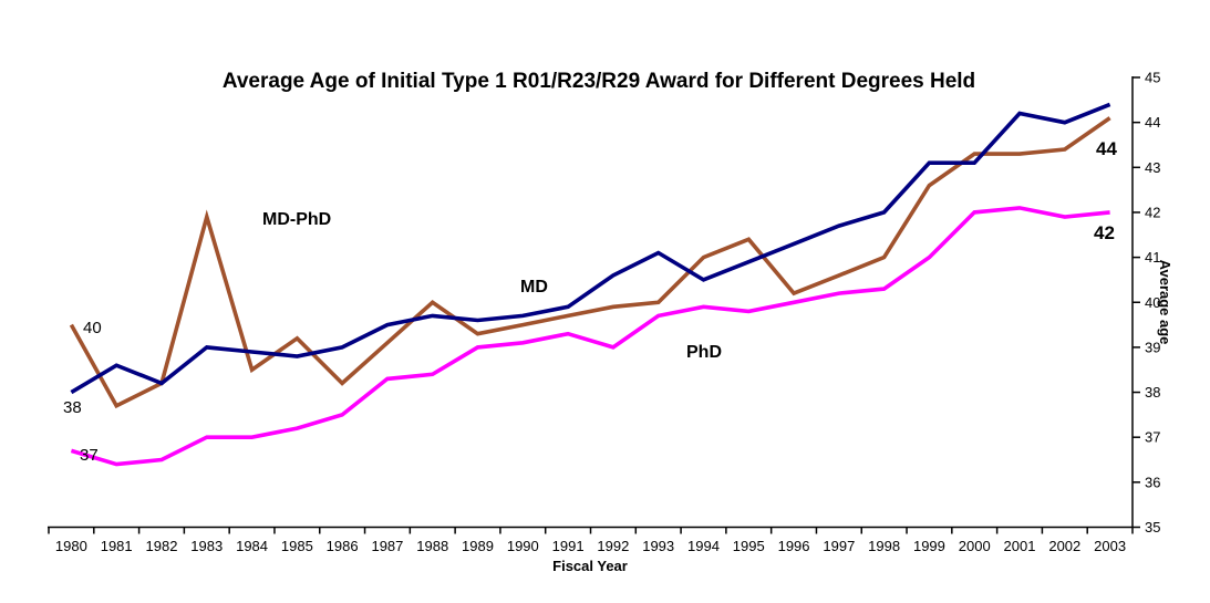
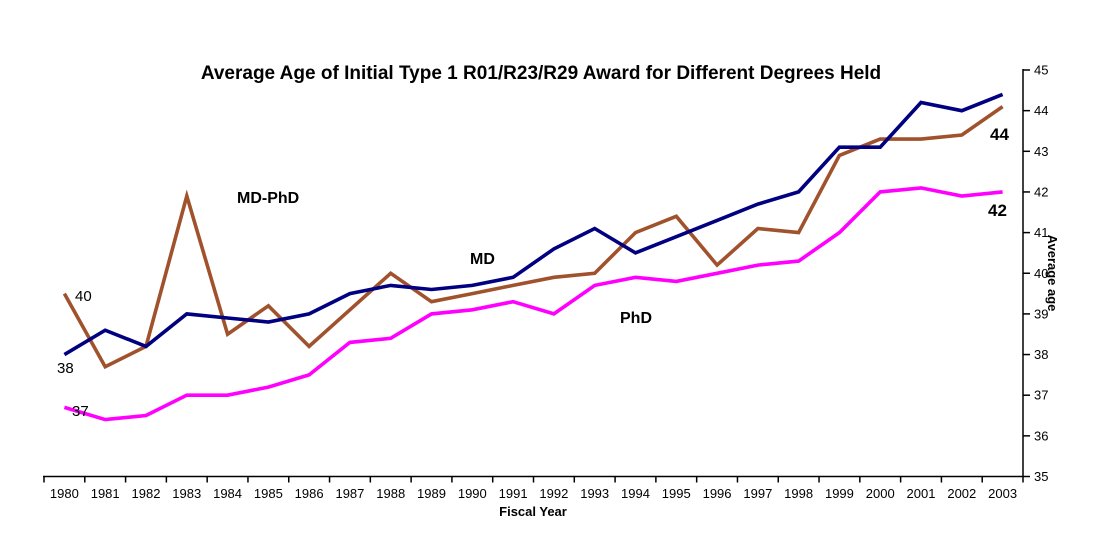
MD-PhD/1997: 40.6 -> 41.1
MD-PhD/1999: 42.6 -> 42.9
